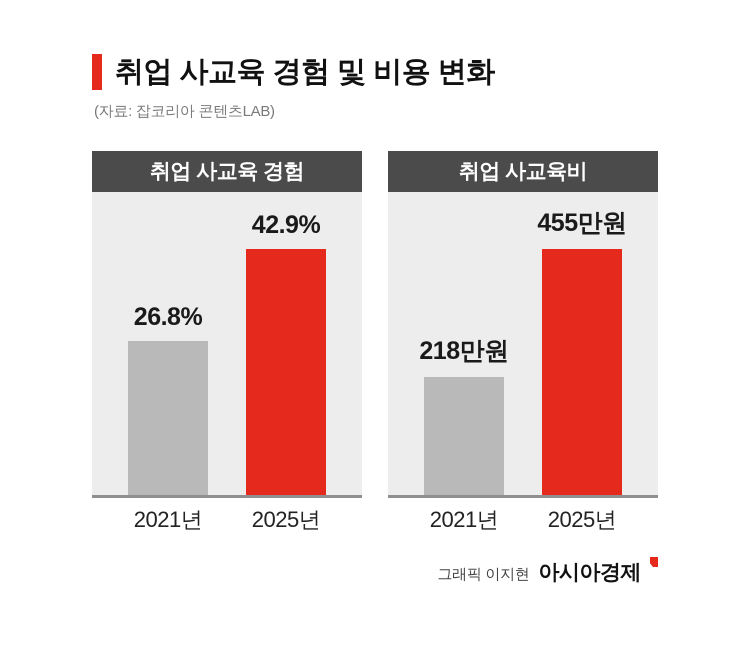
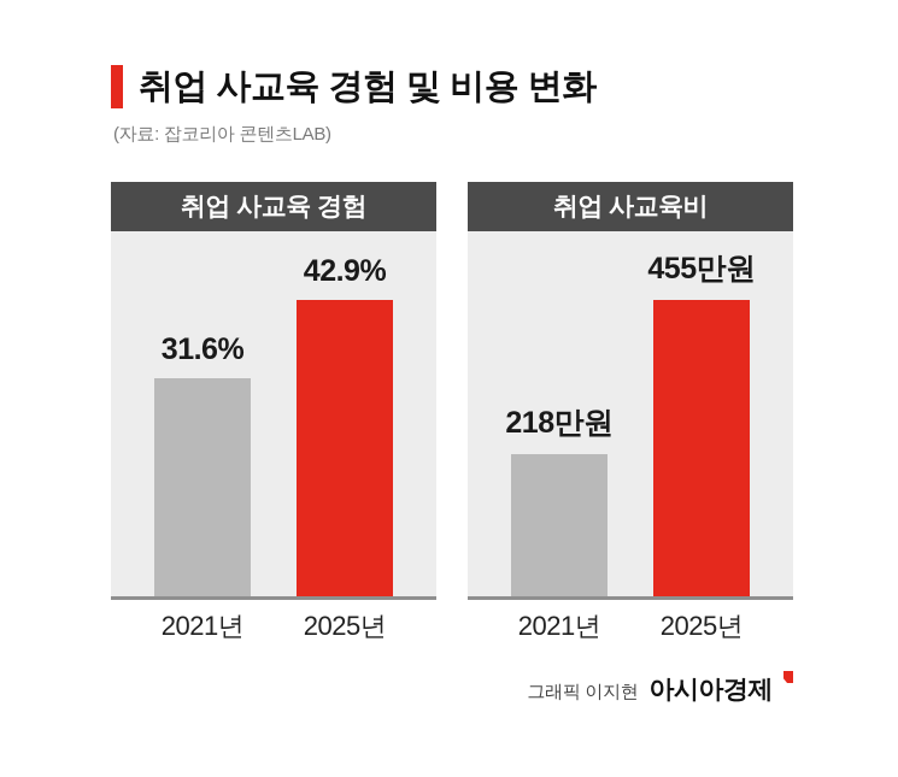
취업 사교육 경험/2021년: 26.8% -> 31.6%
